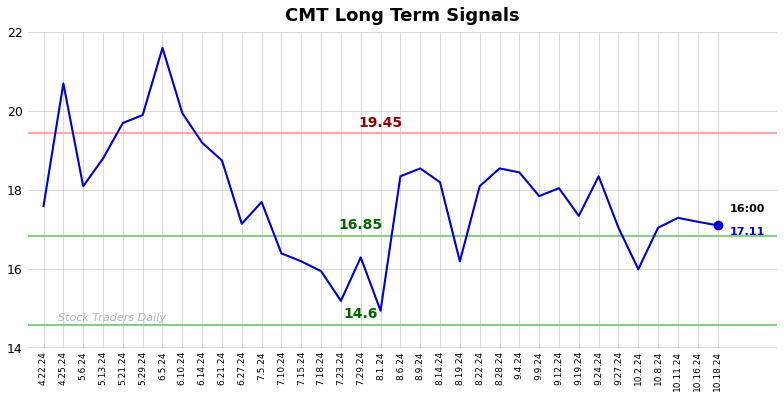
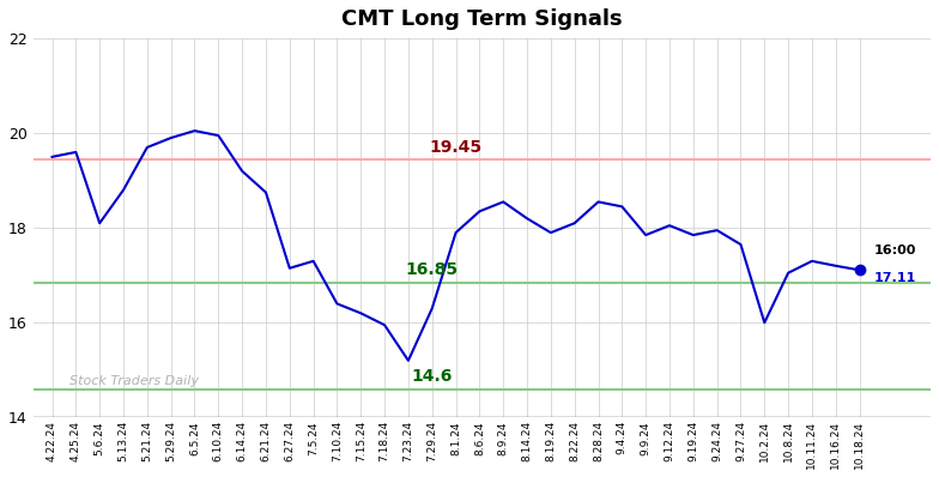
4.22.24: 17.60 -> 19.50
4.25.24: 20.70 -> 19.60
6.5.24: 21.60 -> 20.05
7.5.24: 17.70 -> 17.30
8.1.24: 14.95 -> 17.90
8.19.24: 16.20 -> 17.90
9.19.24: 17.35 -> 17.85
9.24.24: 18.35 -> 17.95
9.27.24: 17.05 -> 17.65
